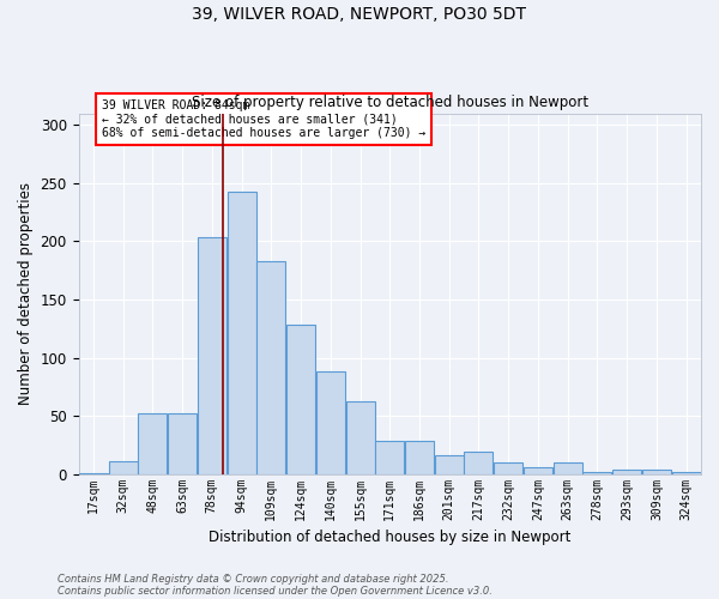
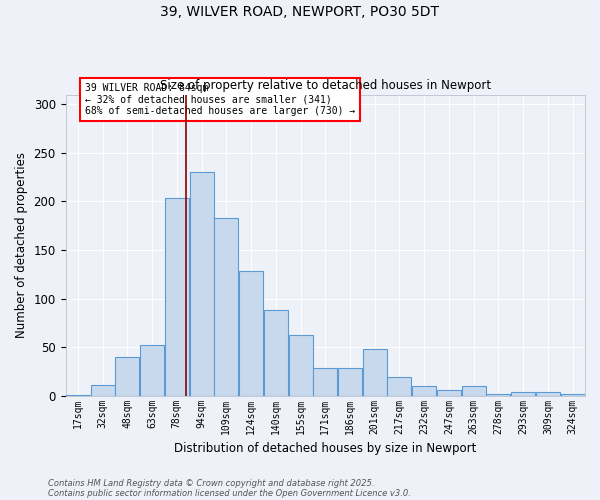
48sqm: 52 -> 40
94sqm: 243 -> 230
201sqm: 16 -> 48
